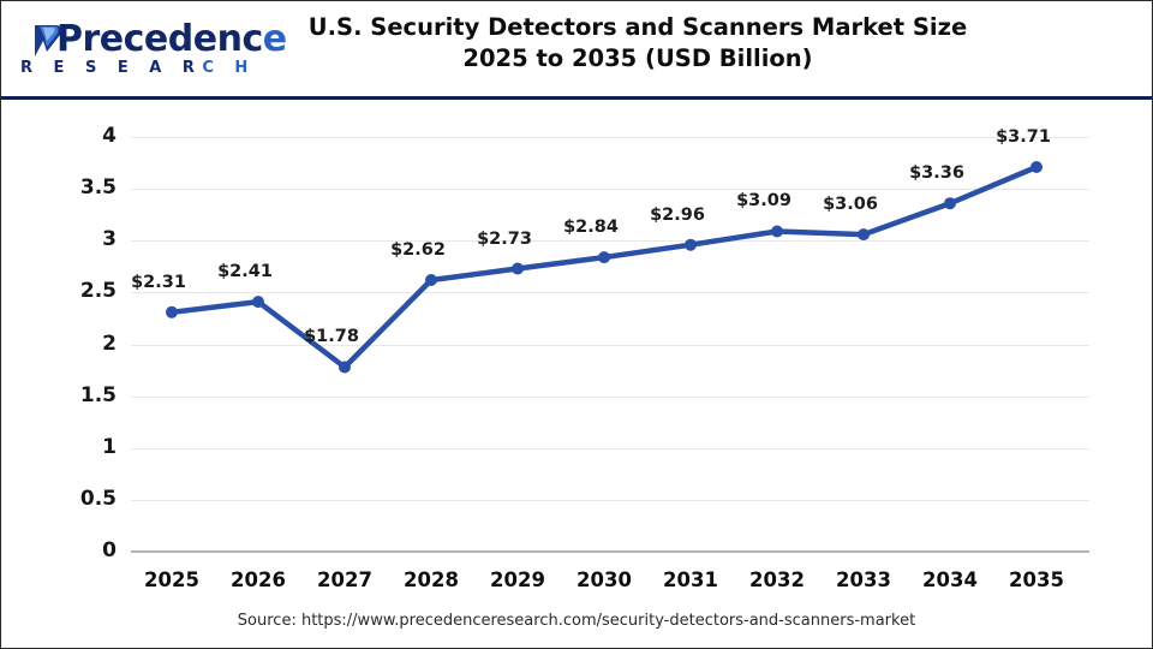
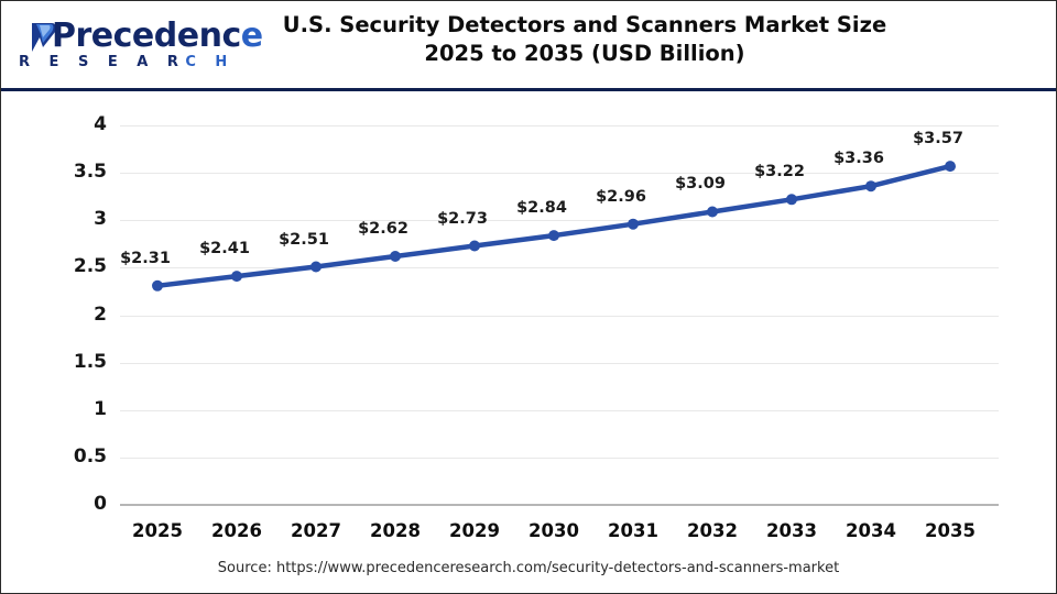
2027: $1.78 -> $2.51
2033: $3.06 -> $3.22
2035: $3.71 -> $3.57
